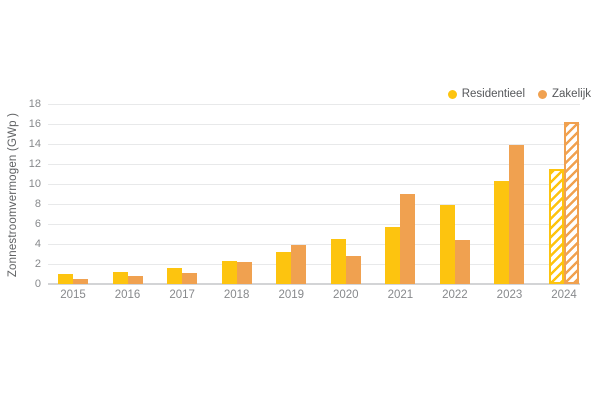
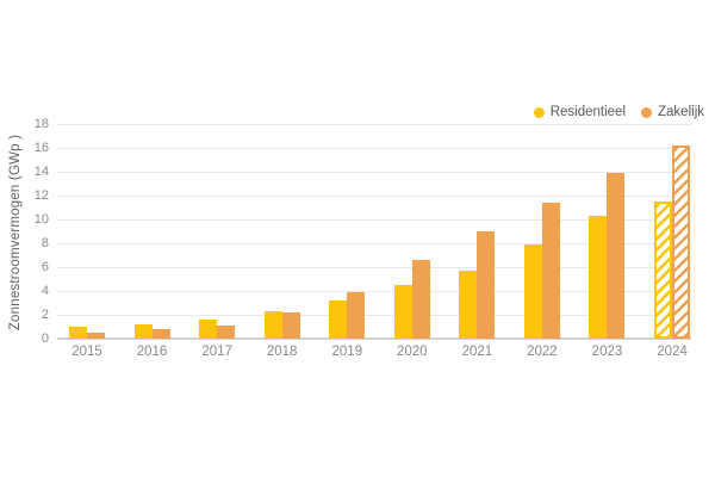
Zakelijk/2020: 2.8 -> 6.6
Zakelijk/2022: 4.4 -> 11.4
